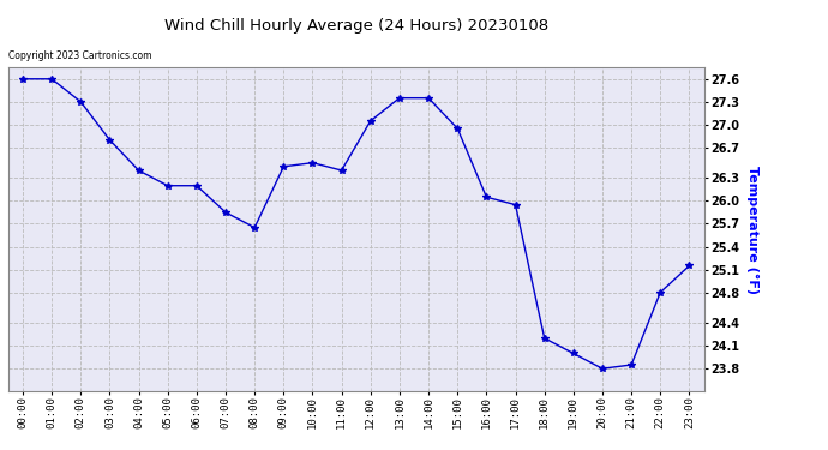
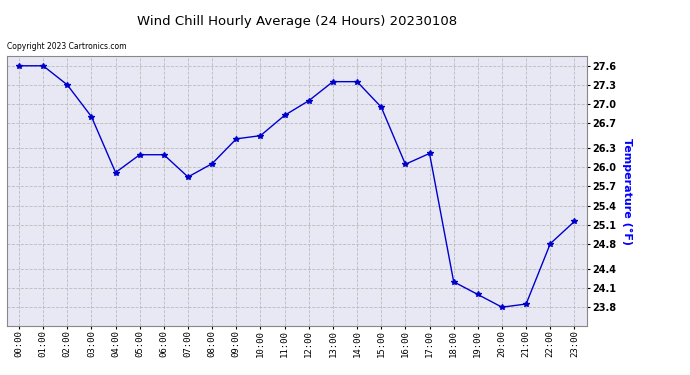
04:00: 26.40 -> 25.92
08:00: 25.65 -> 26.06
11:00: 26.40 -> 26.82
17:00: 25.95 -> 26.22
